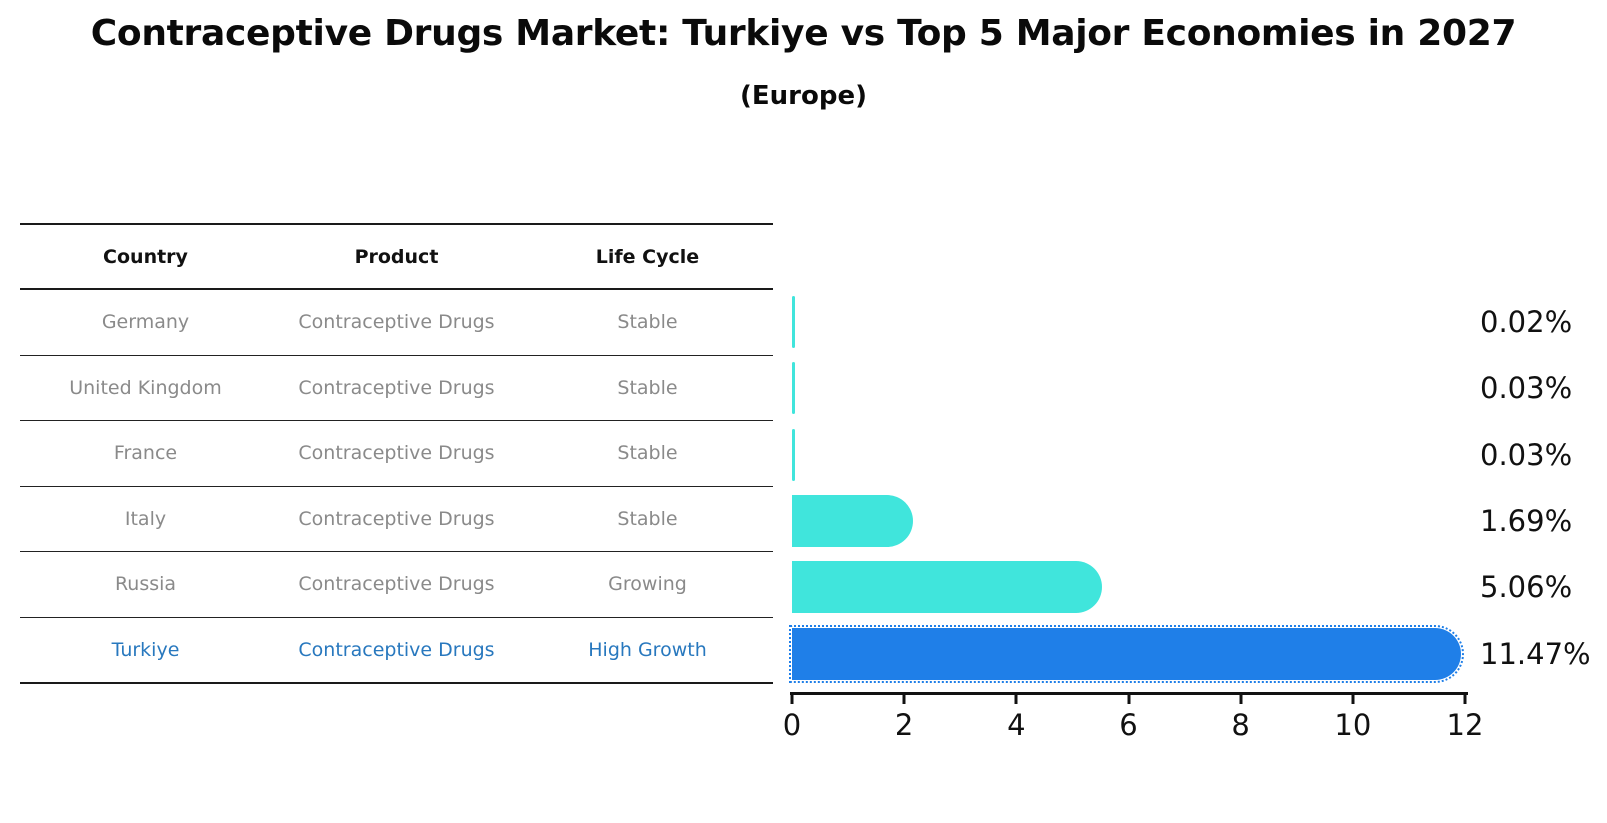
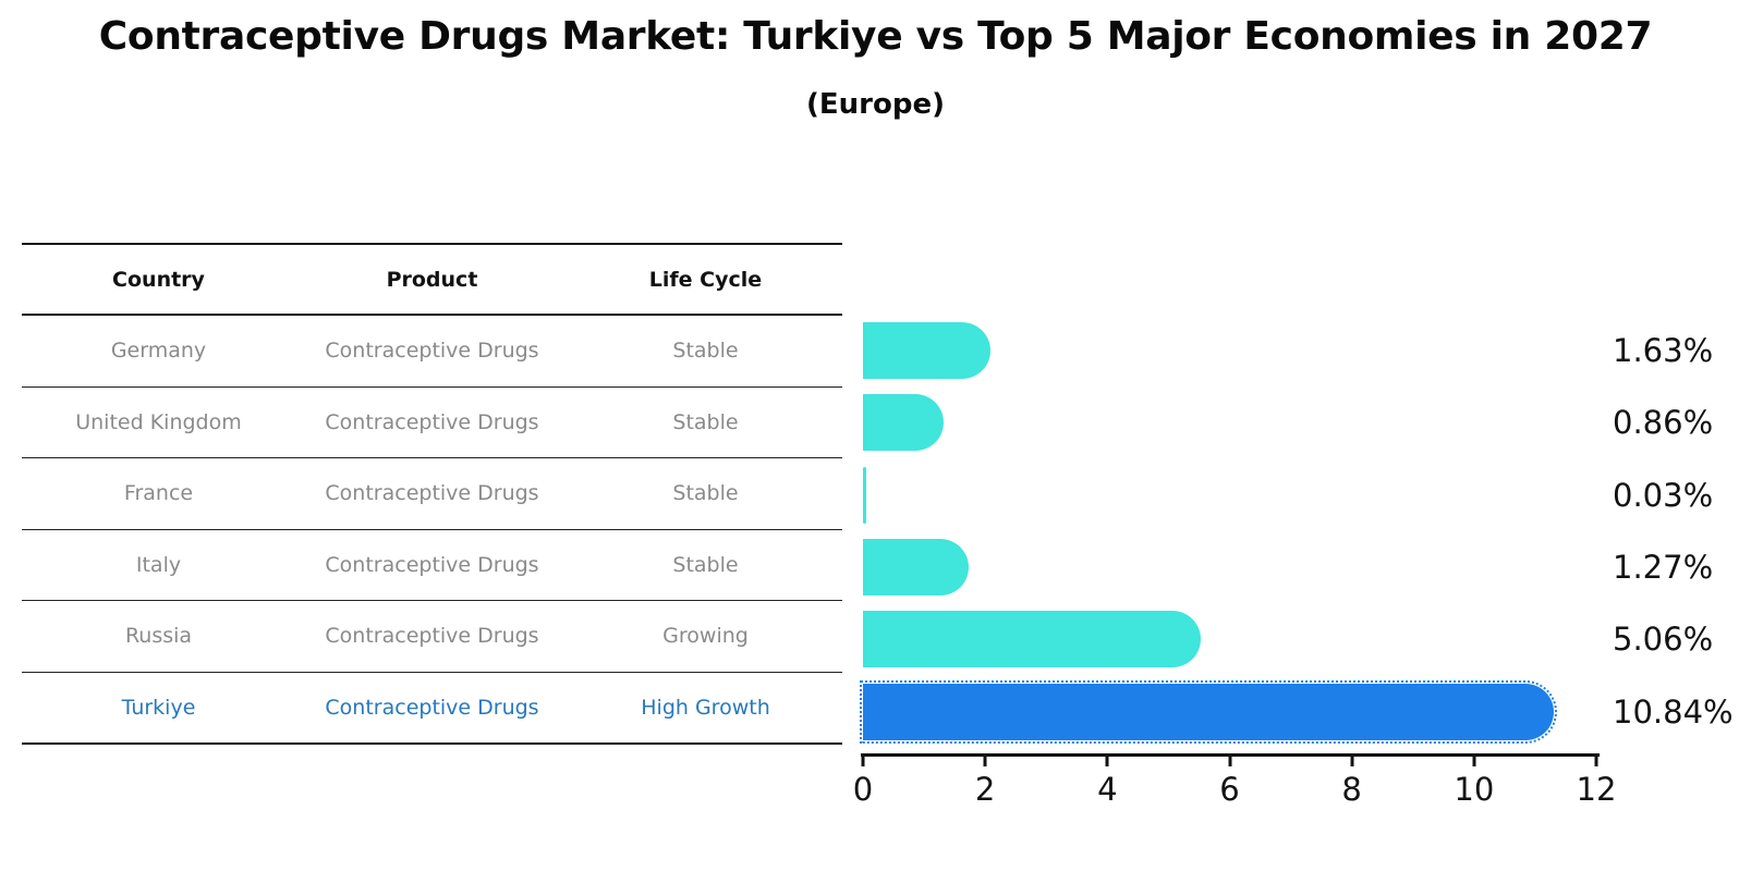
Germany: 0.02% -> 1.63%
United Kingdom: 0.03% -> 0.86%
Italy: 1.69% -> 1.27%
Turkiye: 11.47% -> 10.84%
